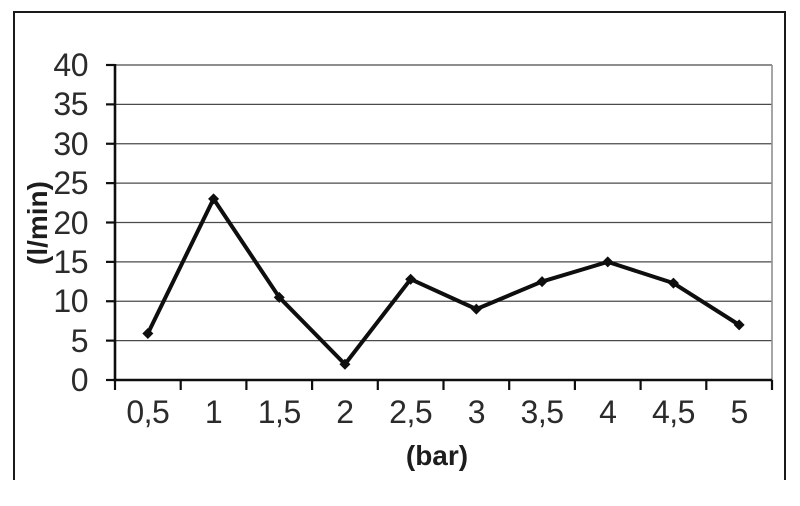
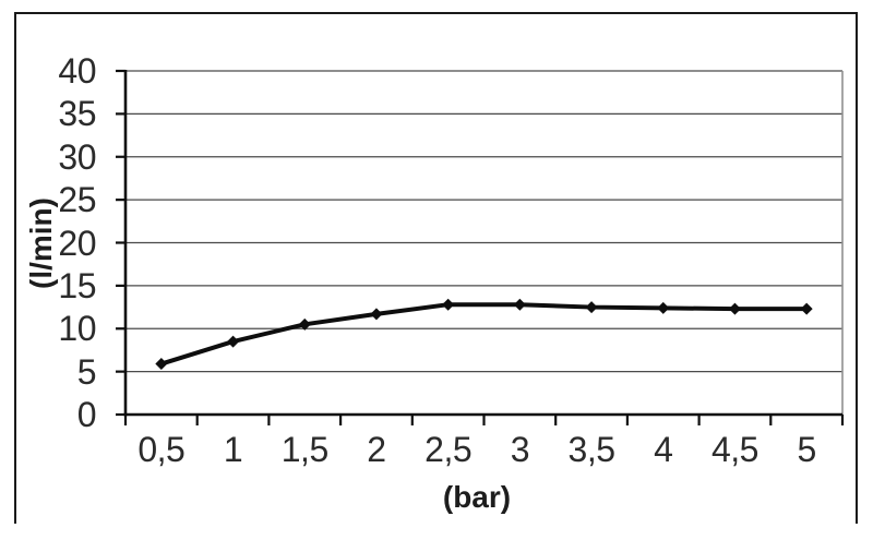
1: 23 -> 8
2: 2 -> 12
3: 9 -> 13
4: 15 -> 12
5: 7 -> 12
